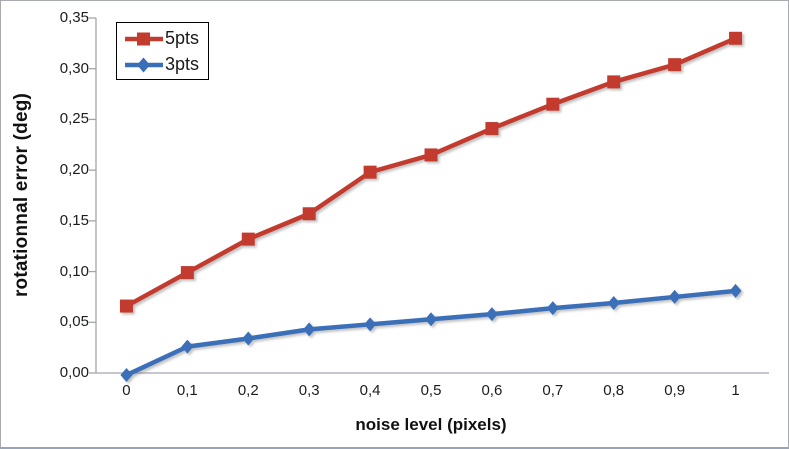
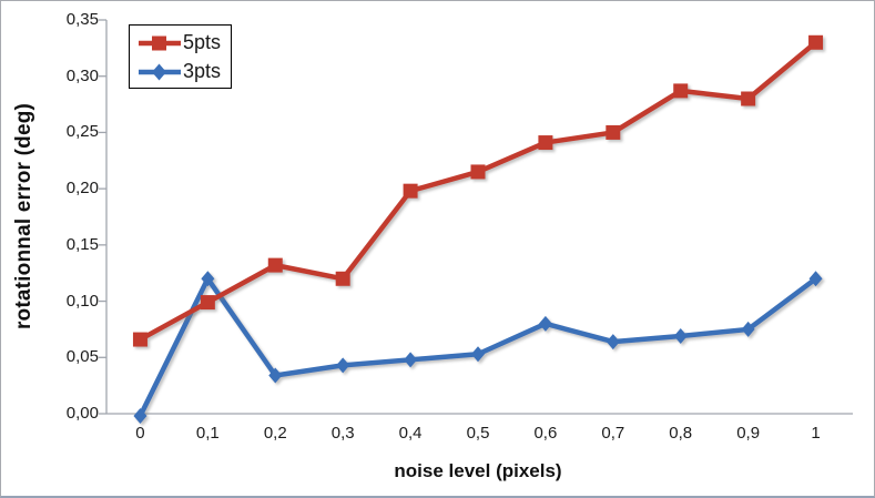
3pts/0,1: 0,03 -> 0,12
5pts/0,3: 0,16 -> 0,12
3pts/0,6: 0,06 -> 0,08
5pts/0,7: 0,27 -> 0,25
5pts/0,9: 0,30 -> 0,28
3pts/1: 0,08 -> 0,12
